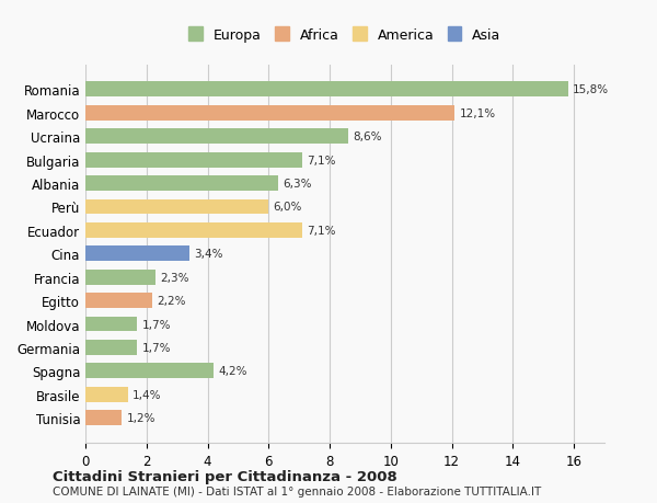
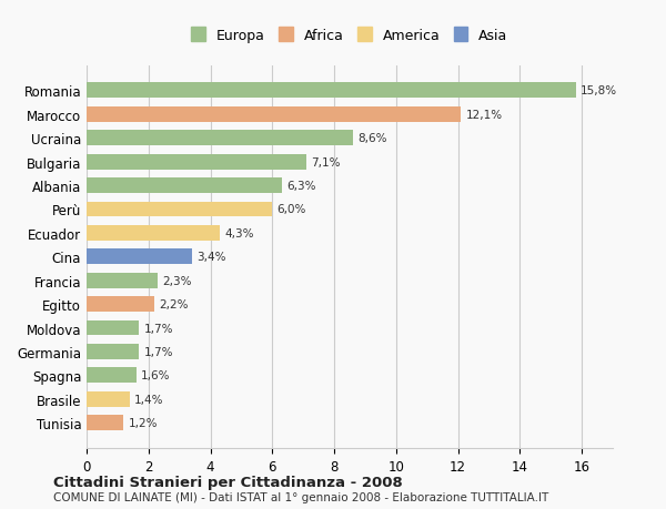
Ecuador: 7,1% -> 4,3%
Spagna: 4,2% -> 1,6%
